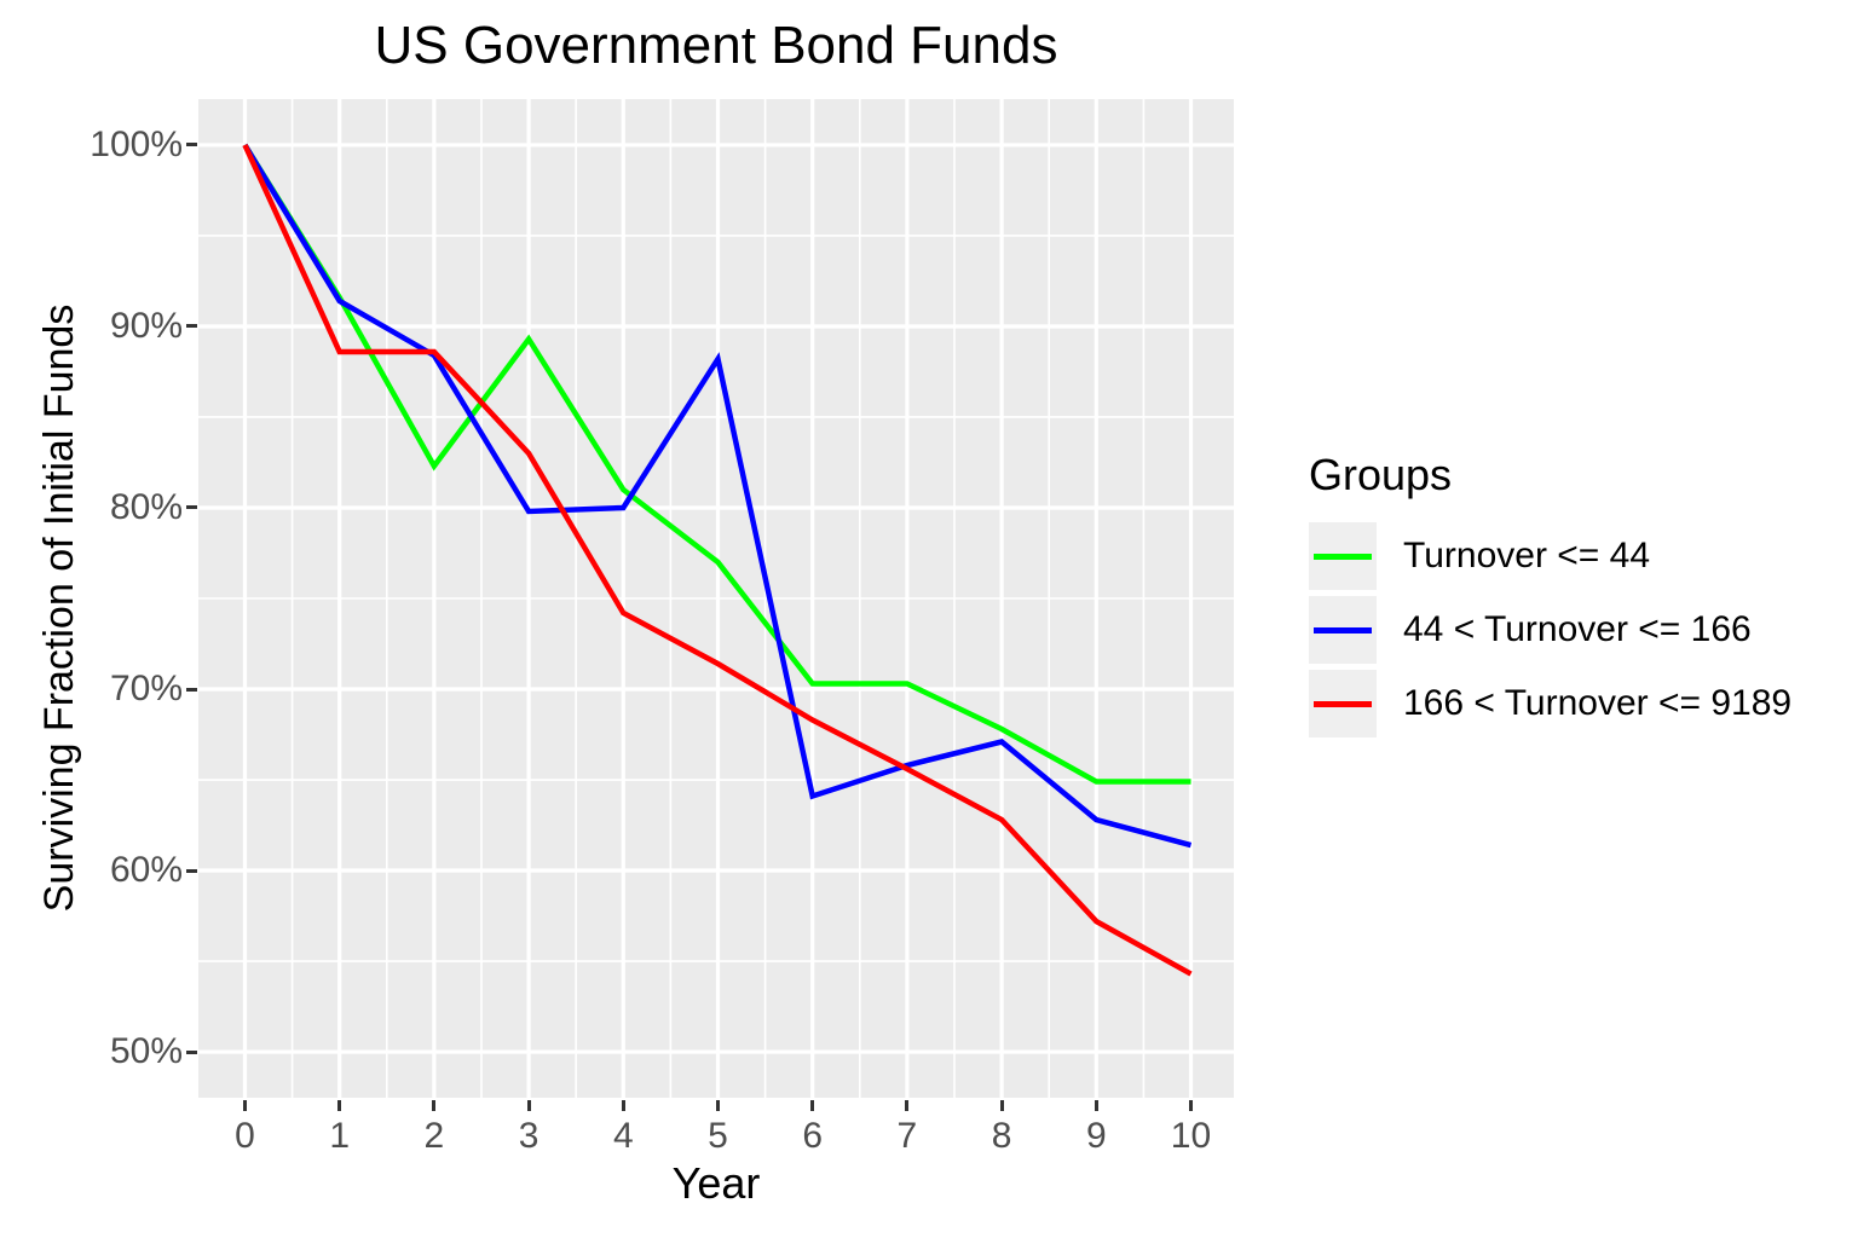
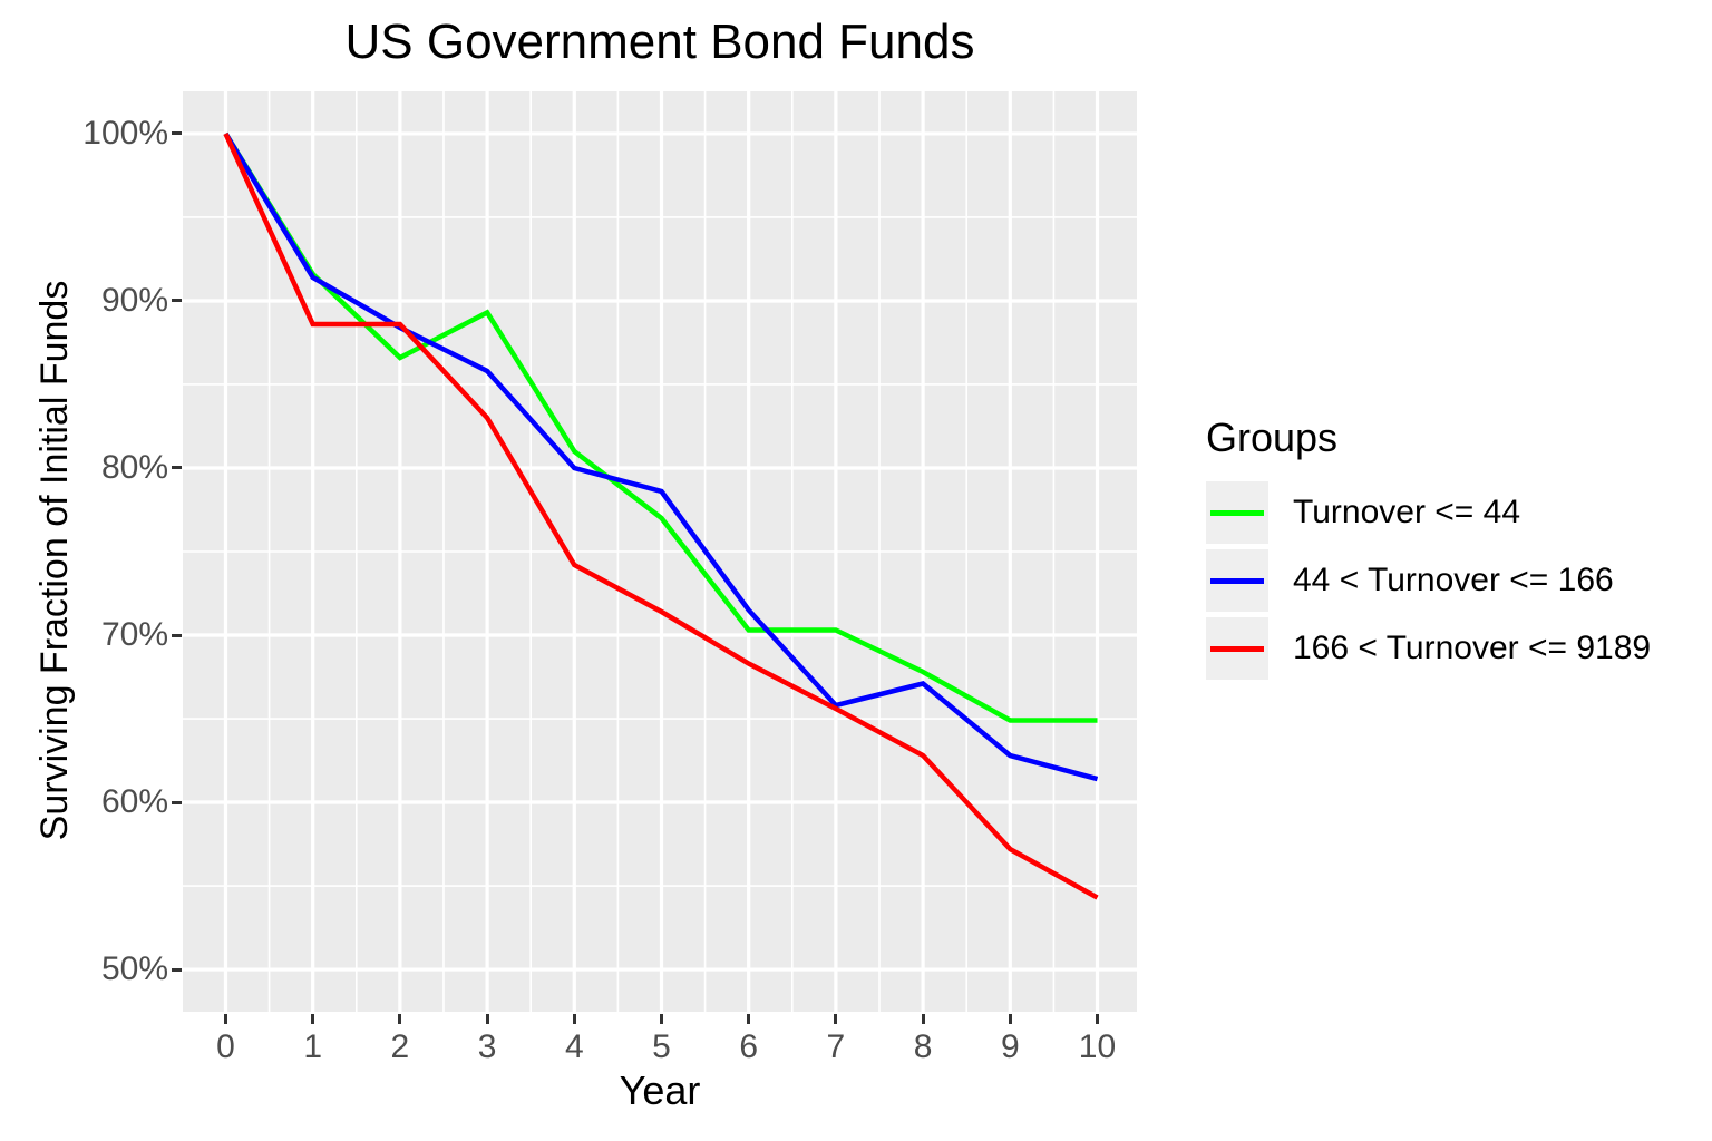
Turnover <= 44/2: 82.3% -> 86.6%
44 < Turnover <= 166/3: 79.8% -> 85.8%
44 < Turnover <= 166/5: 88.2% -> 78.6%
44 < Turnover <= 166/6: 64.1% -> 71.5%
